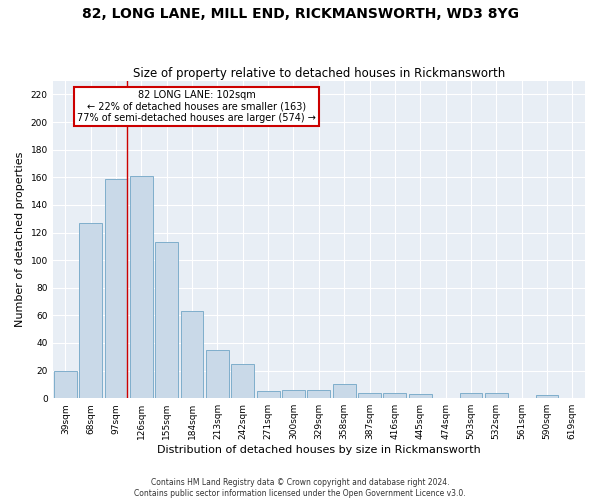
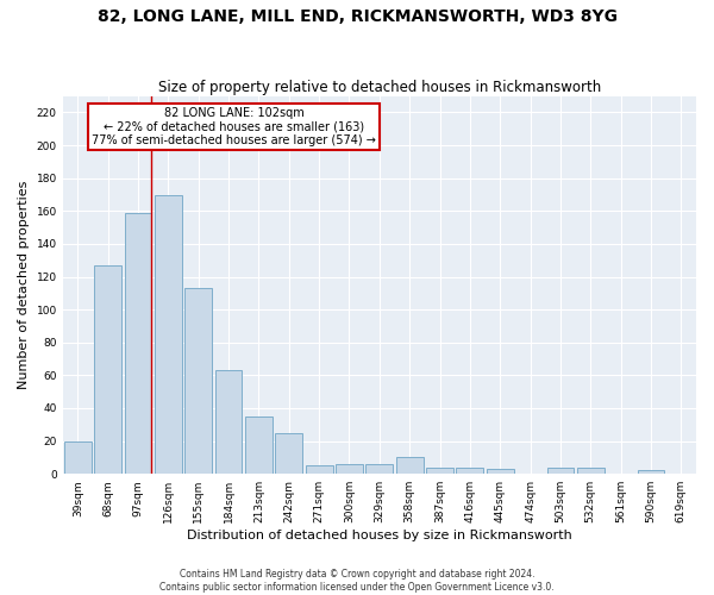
126sqm: 161 -> 170
